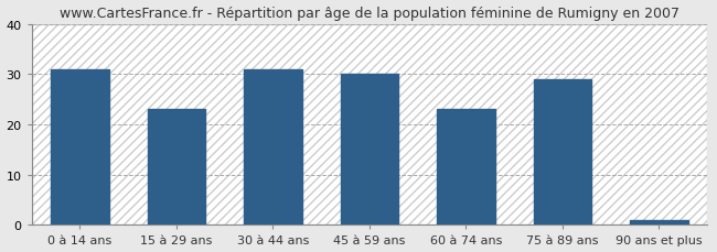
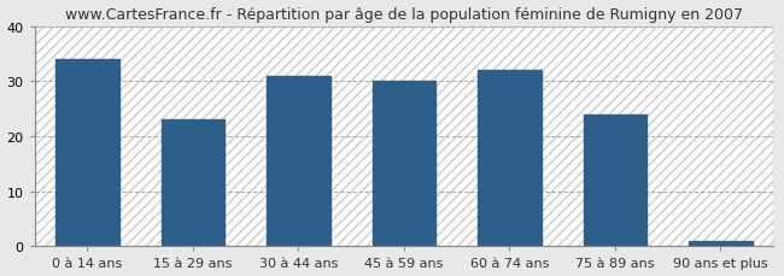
0 à 14 ans: 31 -> 34
60 à 74 ans: 23 -> 32
75 à 89 ans: 29 -> 24
